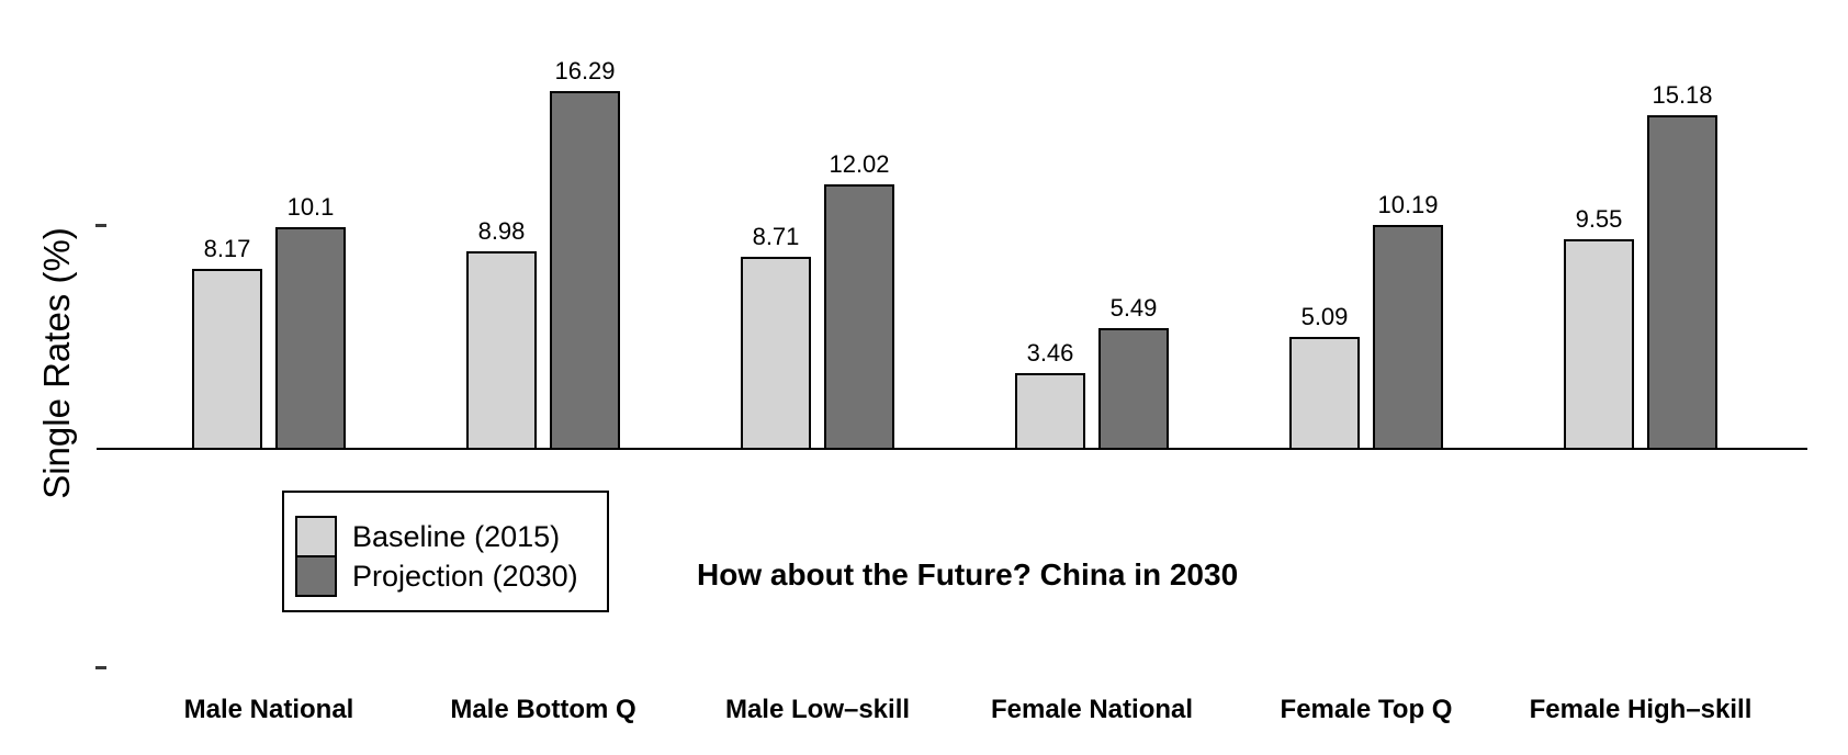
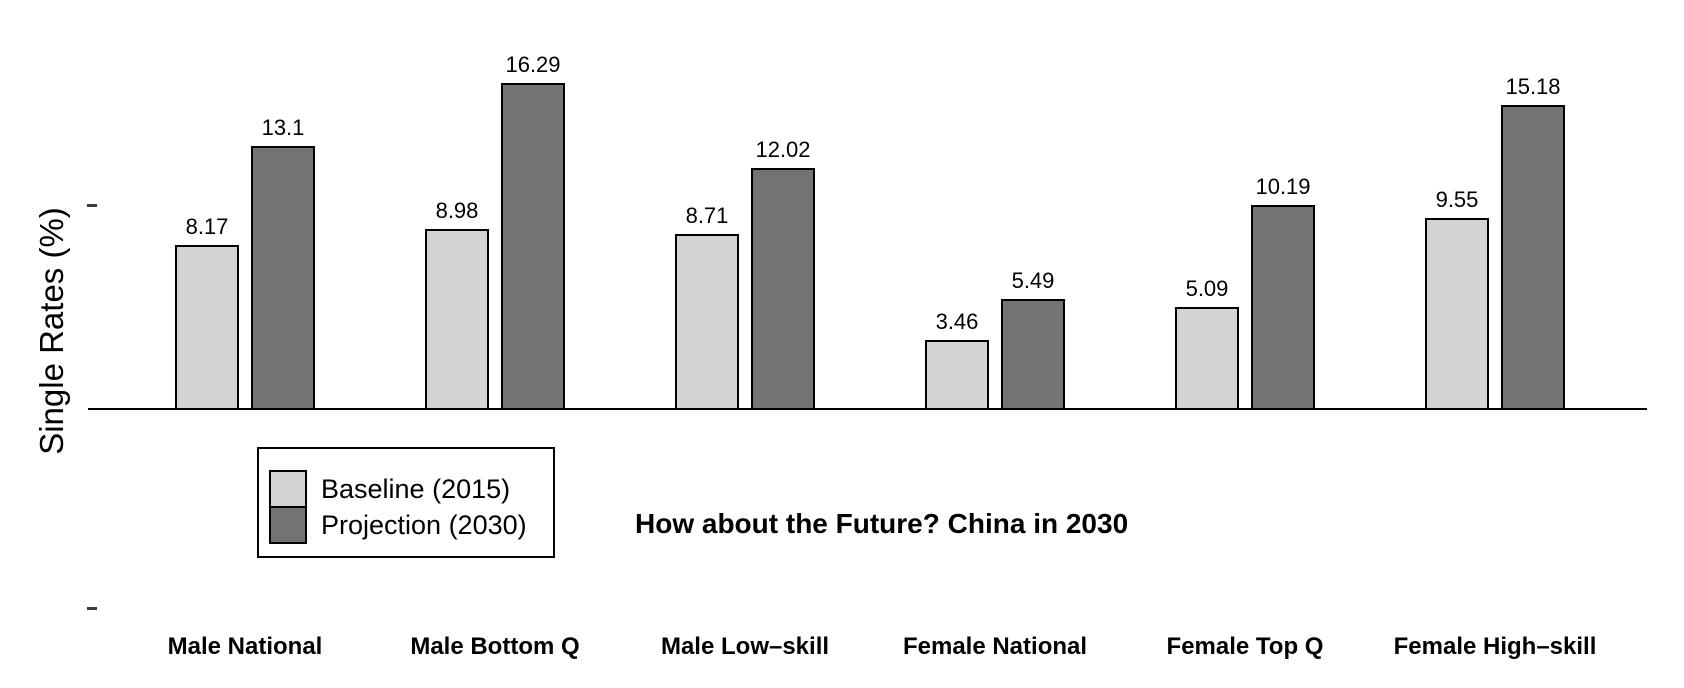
Projection (2030)/Male National: 10.1 -> 13.1
